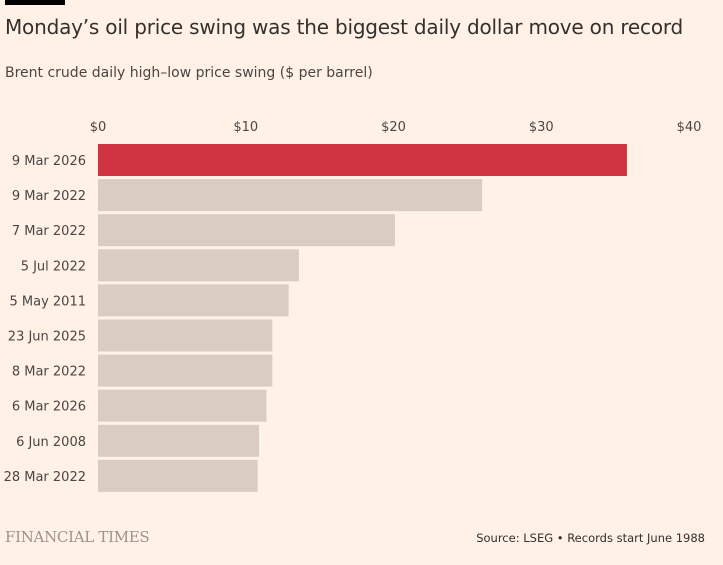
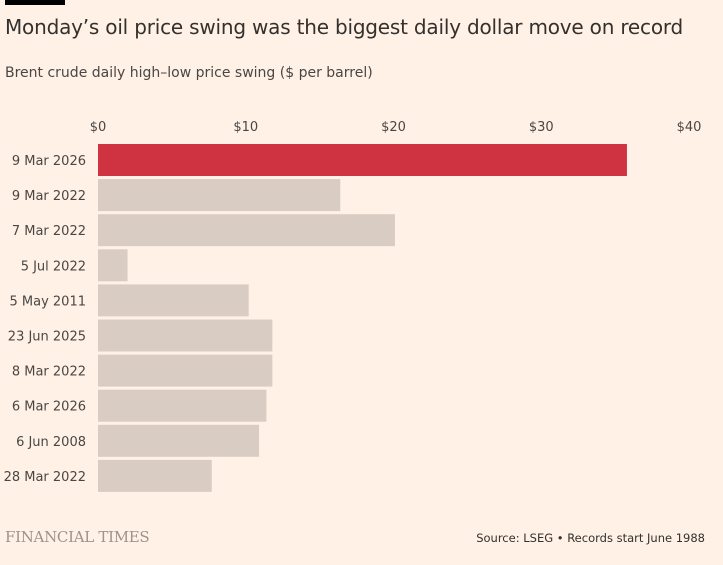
9 Mar 2022: $26.0 -> $16.4
5 Jul 2022: $13.6 -> $2.0
5 May 2011: $12.9 -> $10.2
28 Mar 2022: $10.8 -> $7.7
